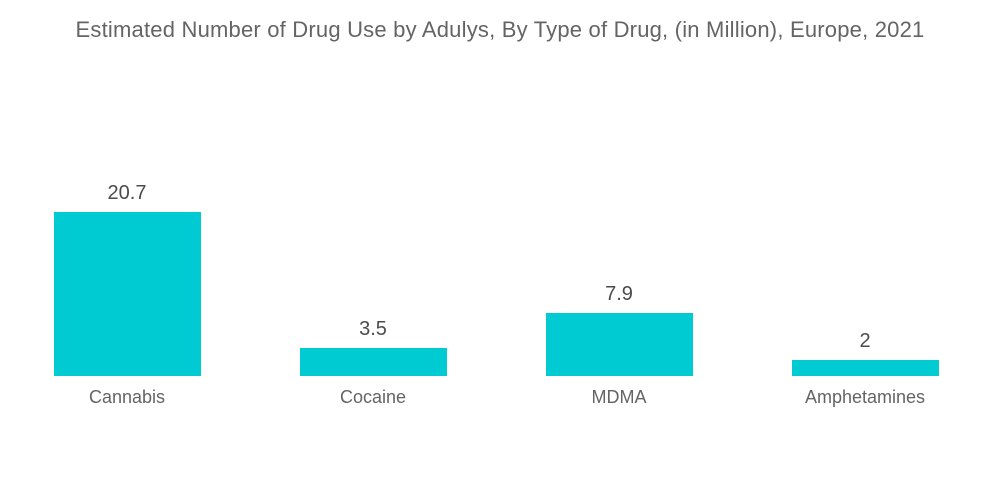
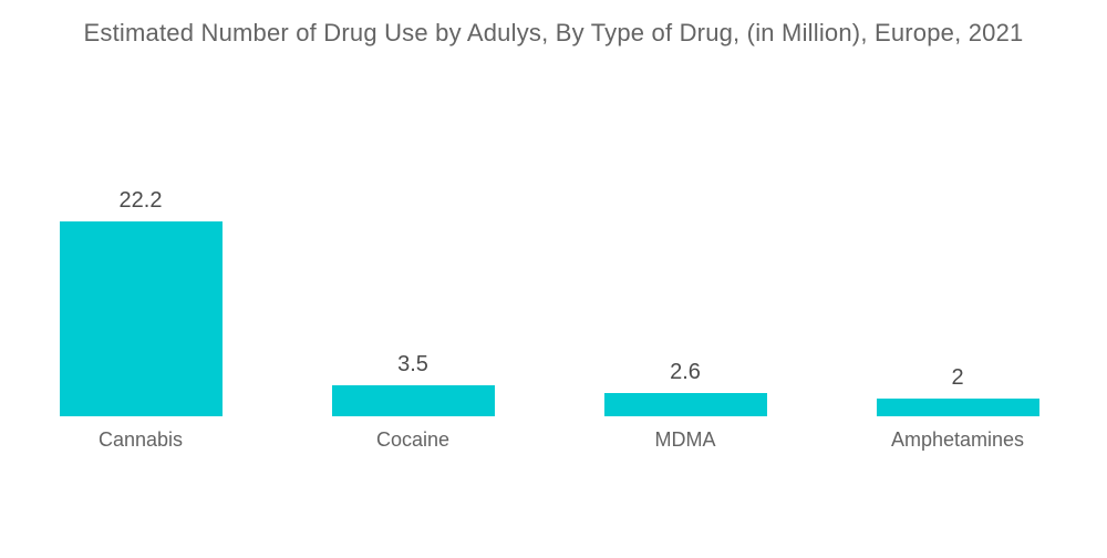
Cannabis: 20.7 -> 22.2
MDMA: 7.9 -> 2.6
